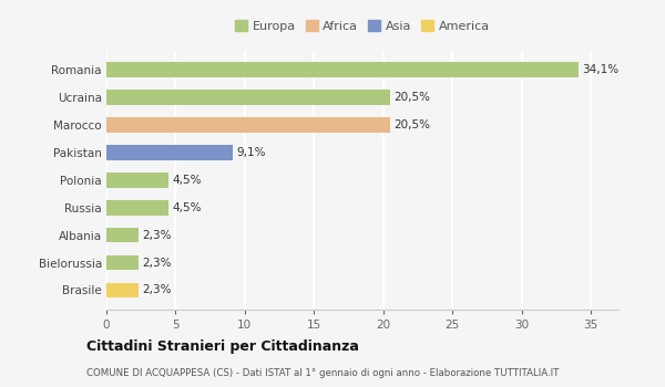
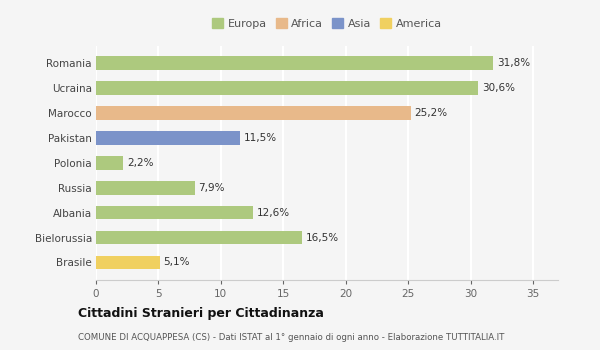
Romania: 34,1% -> 31,8%
Ucraina: 20,5% -> 30,6%
Marocco: 20,5% -> 25,2%
Pakistan: 9,1% -> 11,5%
Polonia: 4,5% -> 2,2%
Russia: 4,5% -> 7,9%
Albania: 2,3% -> 12,6%
Bielorussia: 2,3% -> 16,5%
Brasile: 2,3% -> 5,1%
